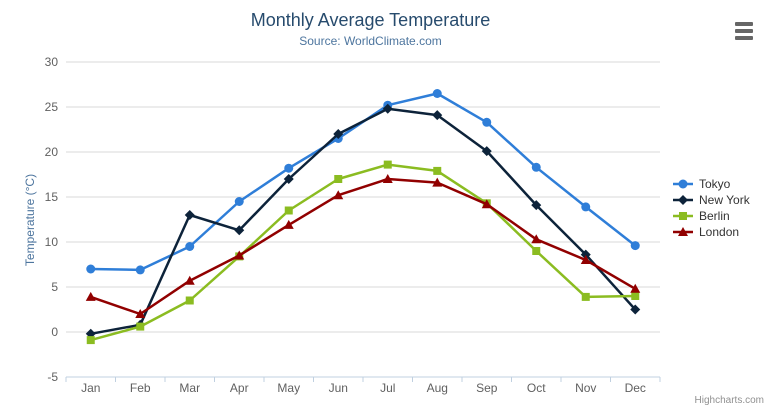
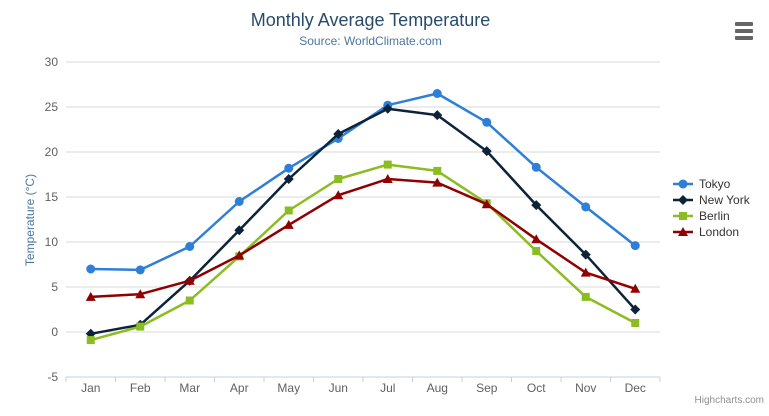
London/Feb: 2 -> 4
New York/Mar: 13 -> 6
London/Nov: 8 -> 7
Berlin/Dec: 4 -> 1
